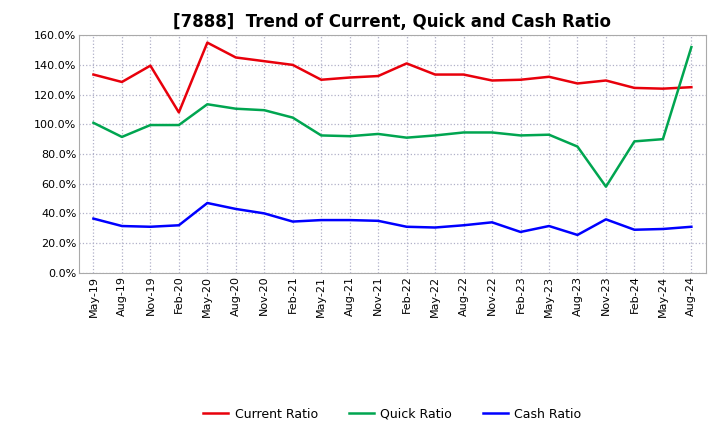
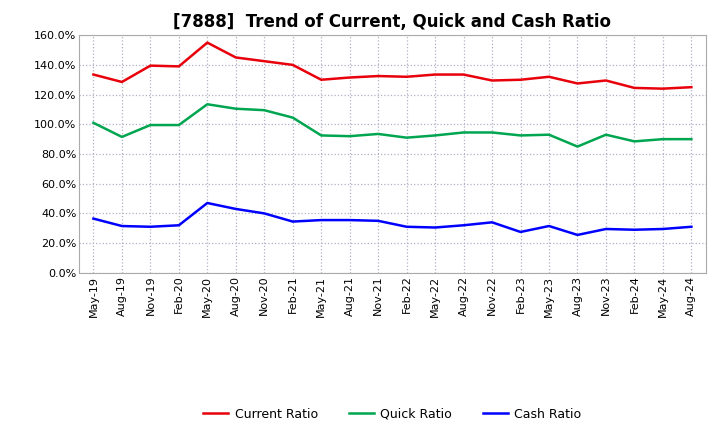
Current Ratio/Feb-20: 108% -> 139%
Current Ratio/Feb-22: 141% -> 132%
Quick Ratio/Nov-23: 58% -> 93%
Cash Ratio/Nov-23: 36% -> 30%
Quick Ratio/Aug-24: 152% -> 90%
